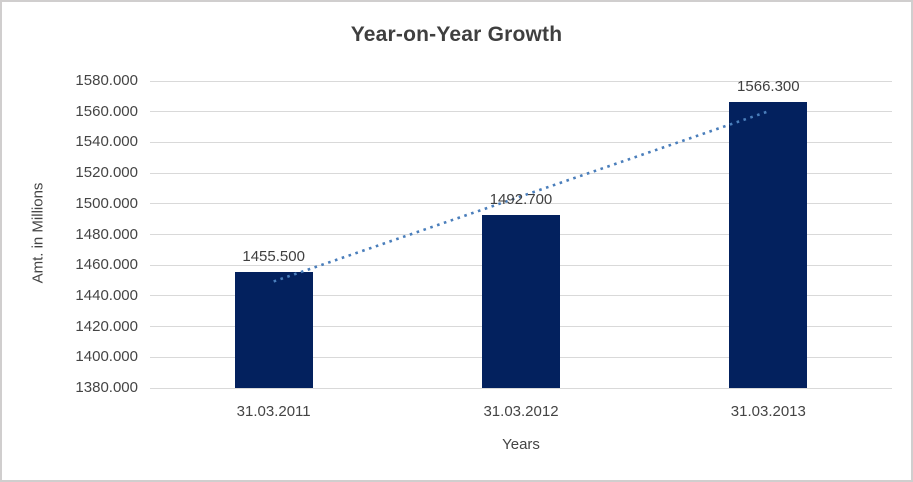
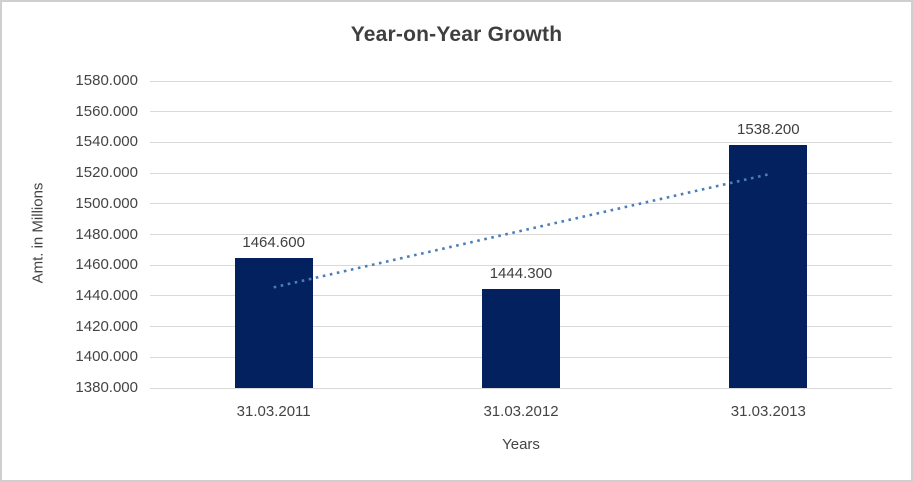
31.03.2011: 1455.500 -> 1464.600
31.03.2012: 1492.700 -> 1444.300
31.03.2013: 1566.300 -> 1538.200
